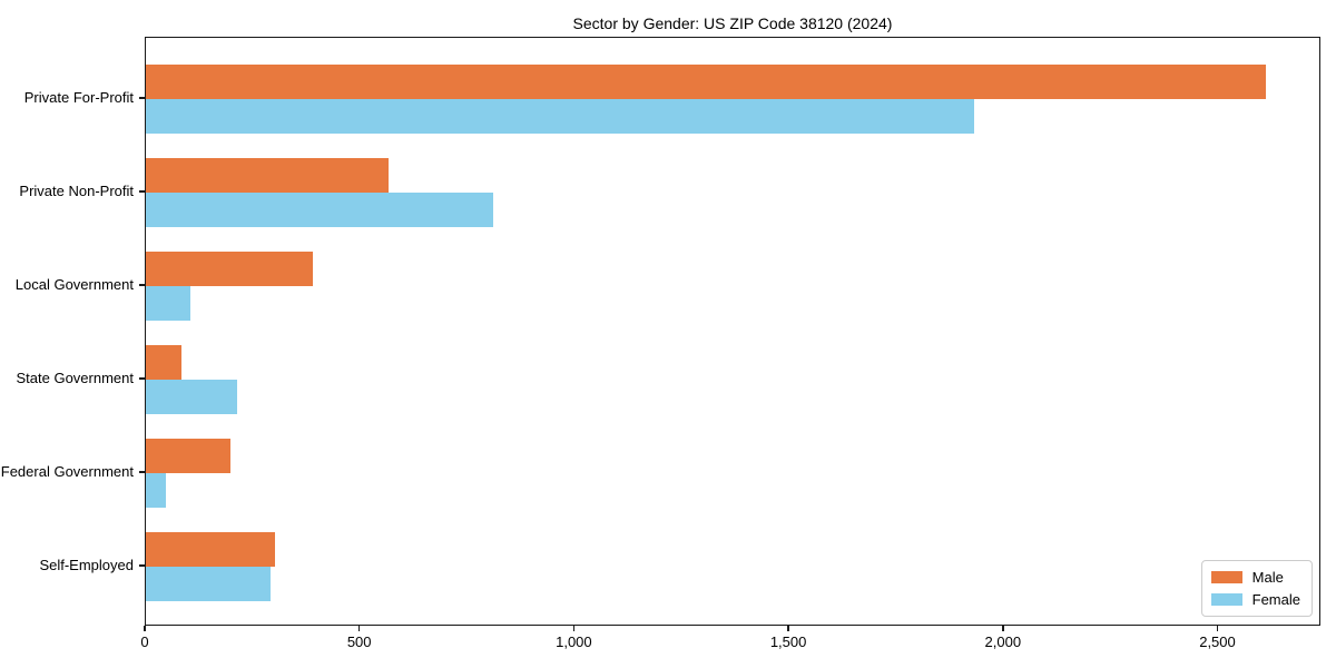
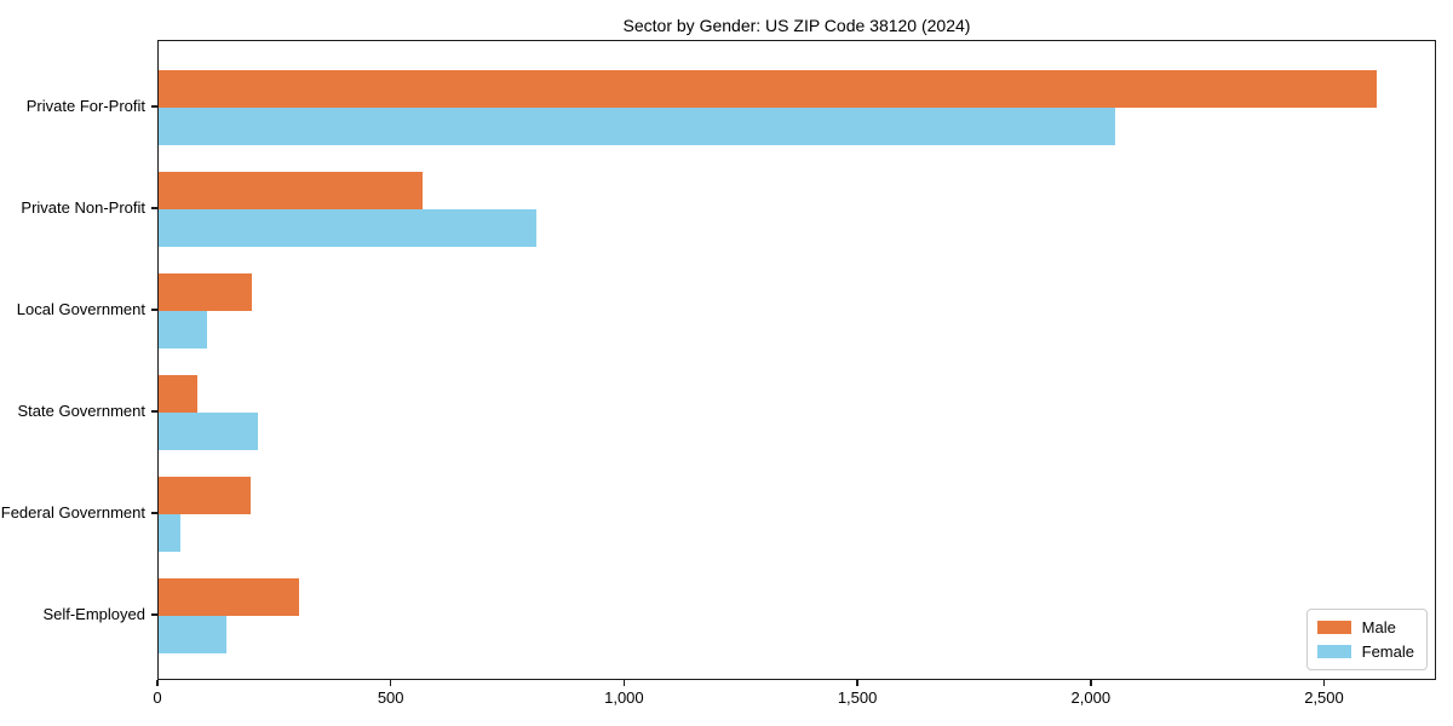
Female/Private For-Profit: 1930 -> 2050
Male/Local Government: 390 -> 200
Female/Self-Employed: 290 -> 140
